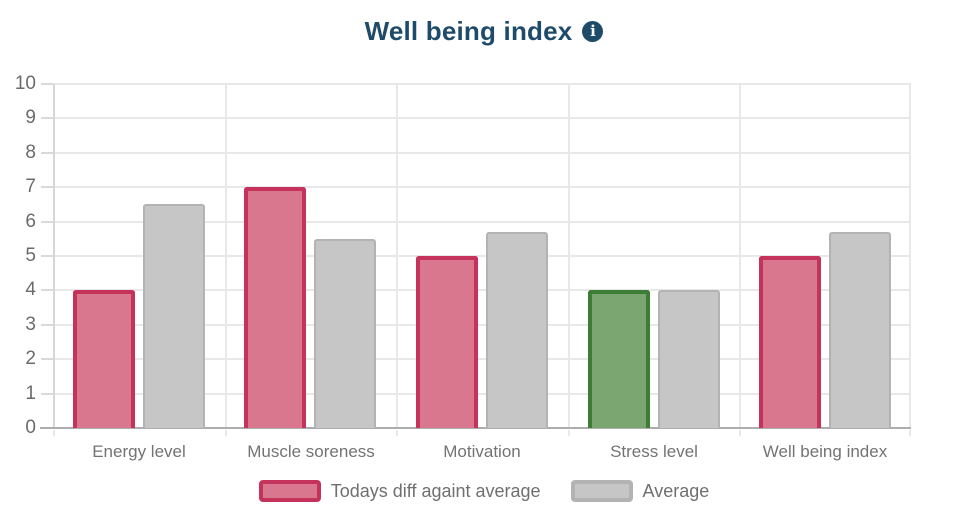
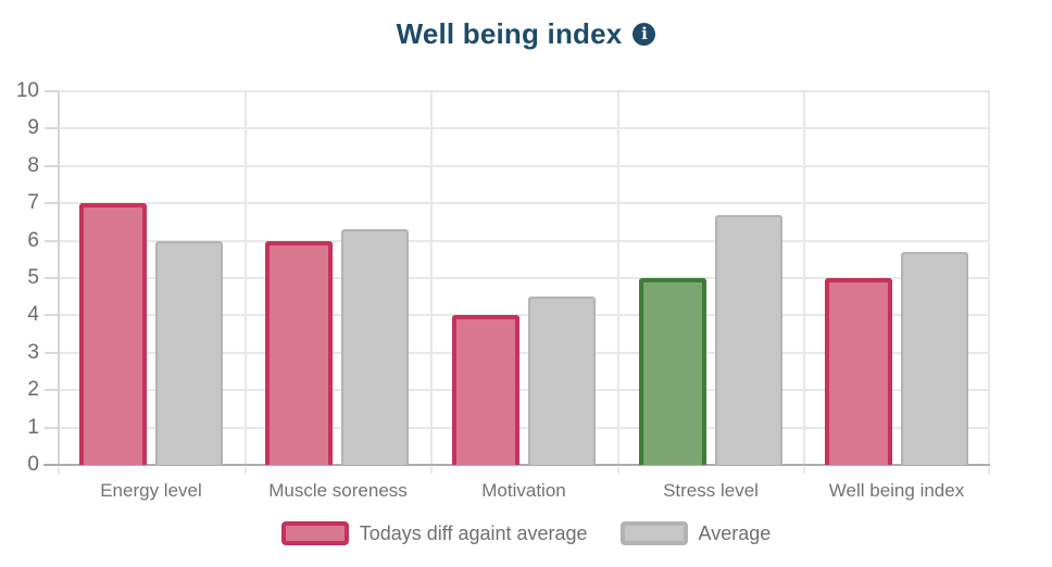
Todays diff againt average/Energy level: 4 -> 7
Average/Energy level: 6.5 -> 6.0
Todays diff againt average/Muscle soreness: 7 -> 6
Average/Muscle soreness: 5.5 -> 6.3
Todays diff againt average/Motivation: 5 -> 4
Average/Motivation: 5.7 -> 4.5
Todays diff againt average/Stress level: 4 -> 5
Average/Stress level: 4.0 -> 6.7
